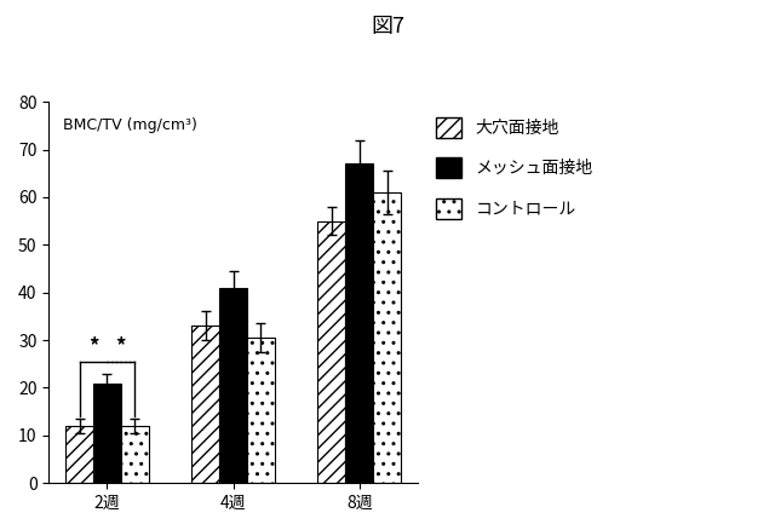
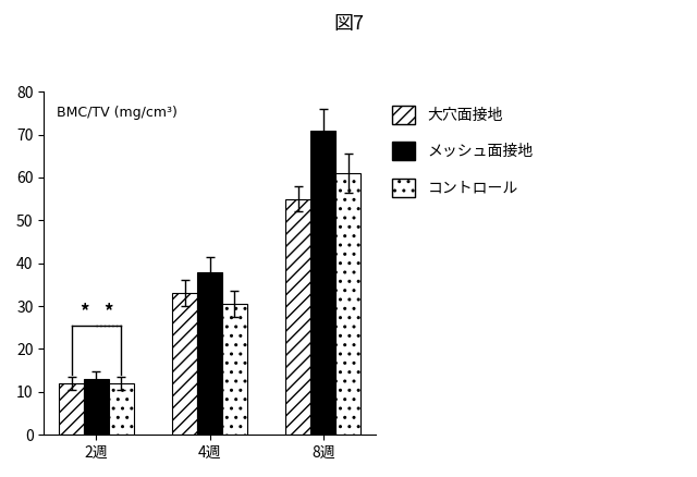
メッシュ面接地/2週: 21 -> 13
メッシュ面接地/4週: 41 -> 38
メッシュ面接地/8週: 67 -> 71
